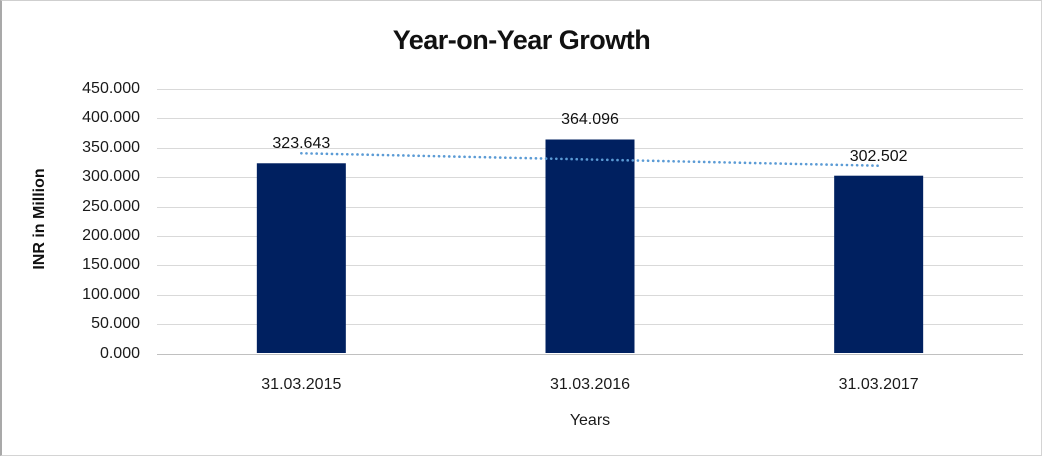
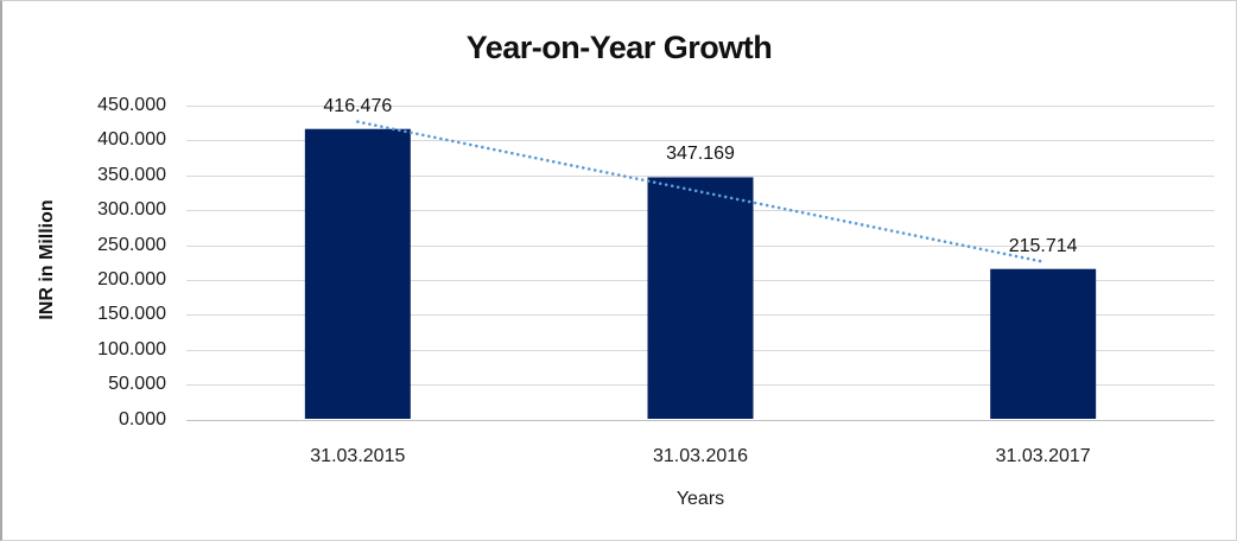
31.03.2015: 323.643 -> 416.476
31.03.2016: 364.096 -> 347.169
31.03.2017: 302.502 -> 215.714
